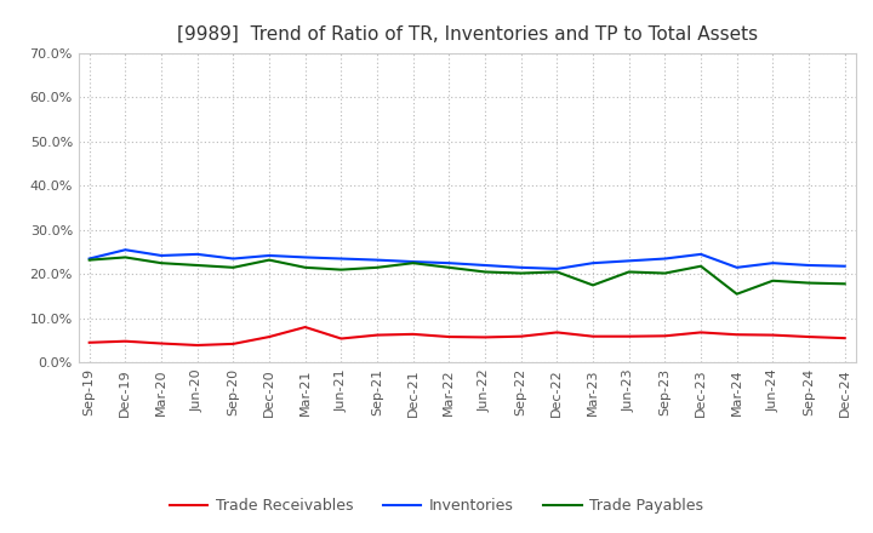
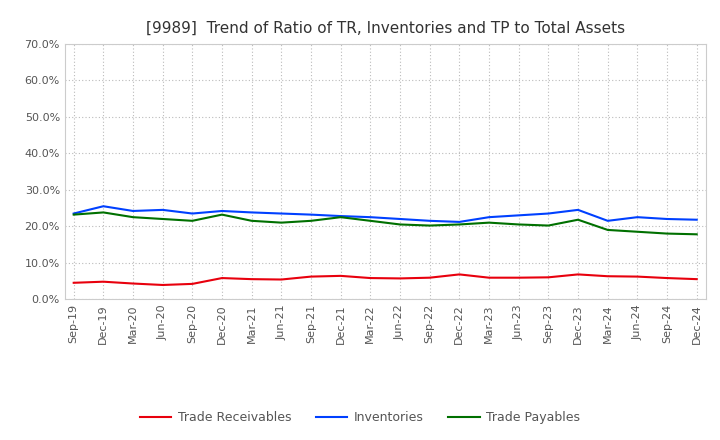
Trade Receivables/Mar-21: 8.0% -> 5.5%
Trade Payables/Mar-23: 17.5% -> 21.0%
Trade Payables/Mar-24: 15.5% -> 19.0%
